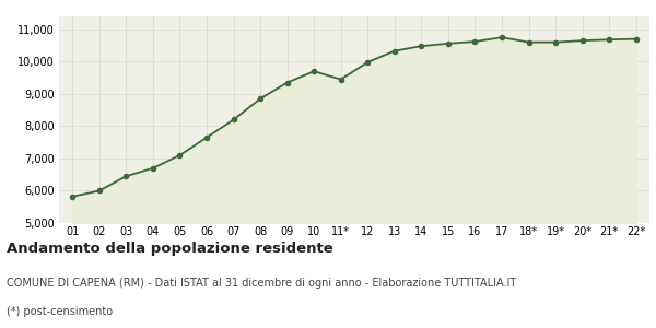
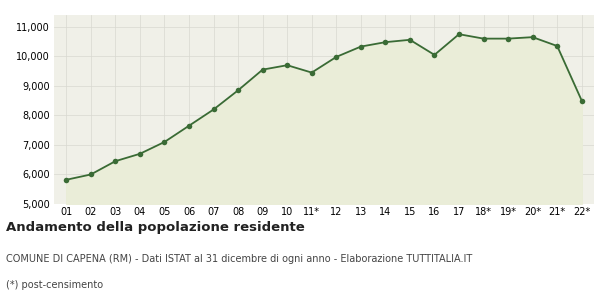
09: 9,350 -> 9,550
16: 10,620 -> 10,050
21*: 10,680 -> 10,350
22*: 10,700 -> 8,500
